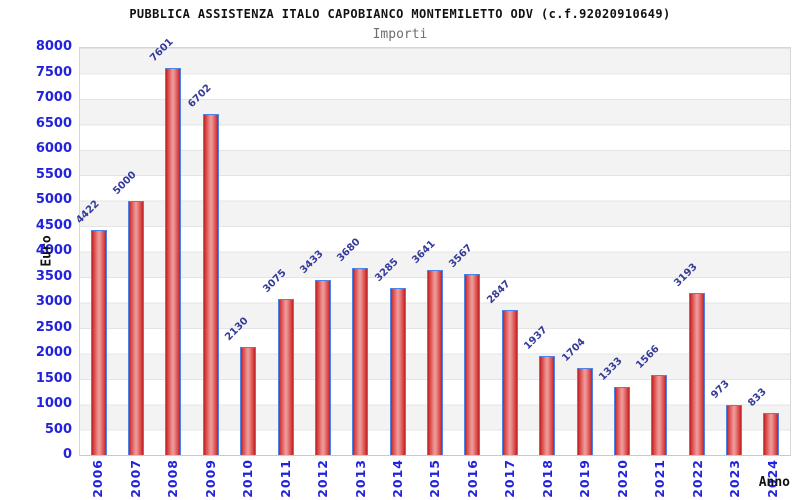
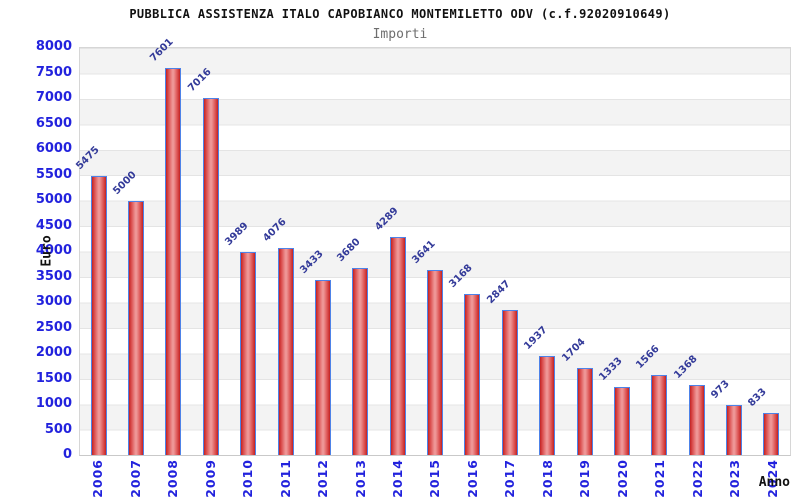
2006: 4422 -> 5475
2009: 6702 -> 7016
2010: 2130 -> 3989
2011: 3075 -> 4076
2014: 3285 -> 4289
2016: 3567 -> 3168
2022: 3193 -> 1368
